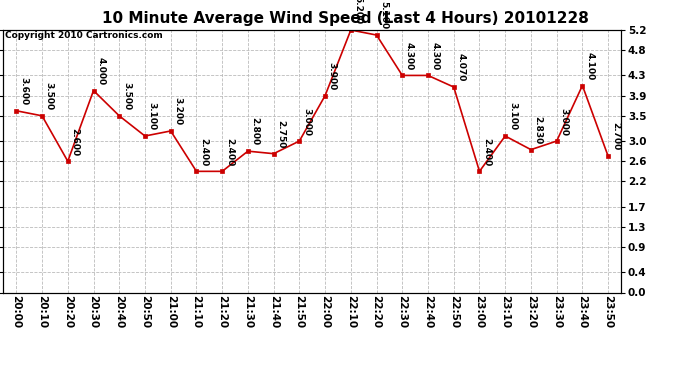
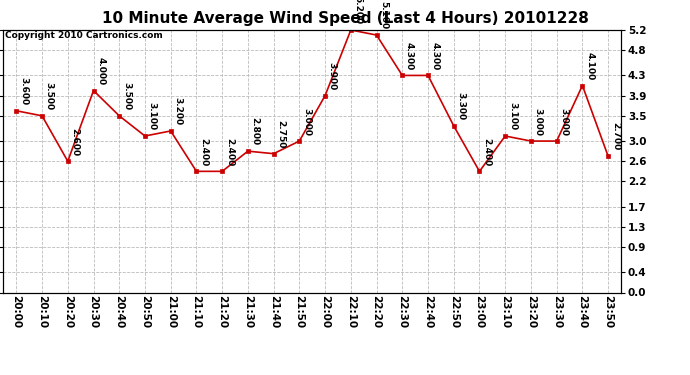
22:50: 4.070 -> 3.300
23:20: 2.830 -> 3.000
